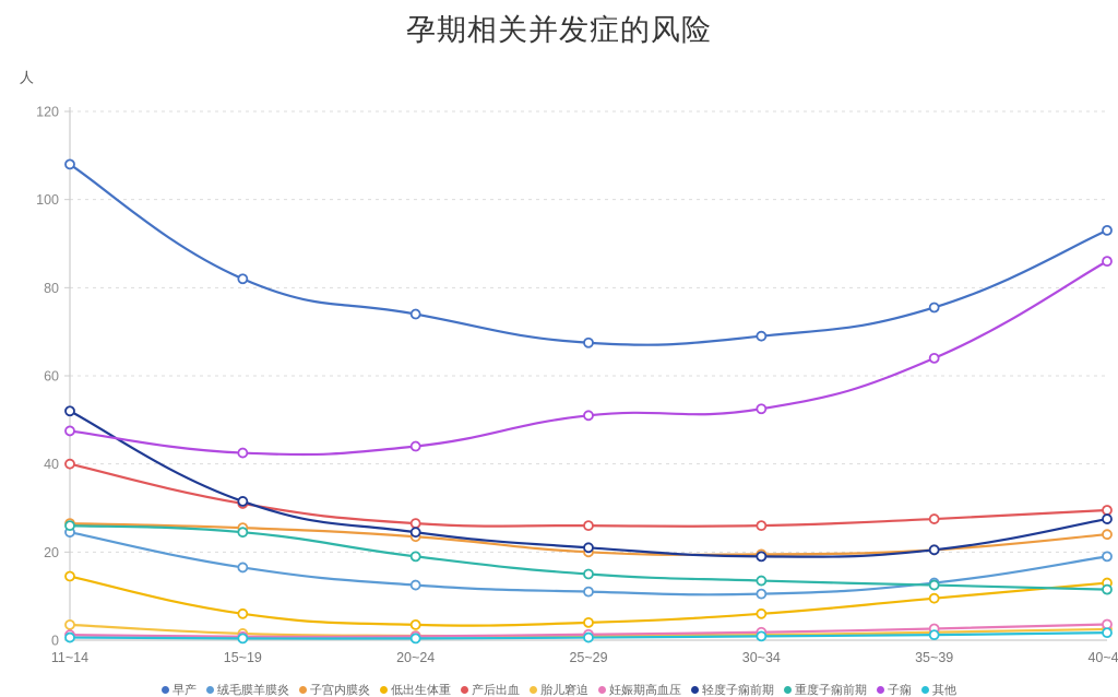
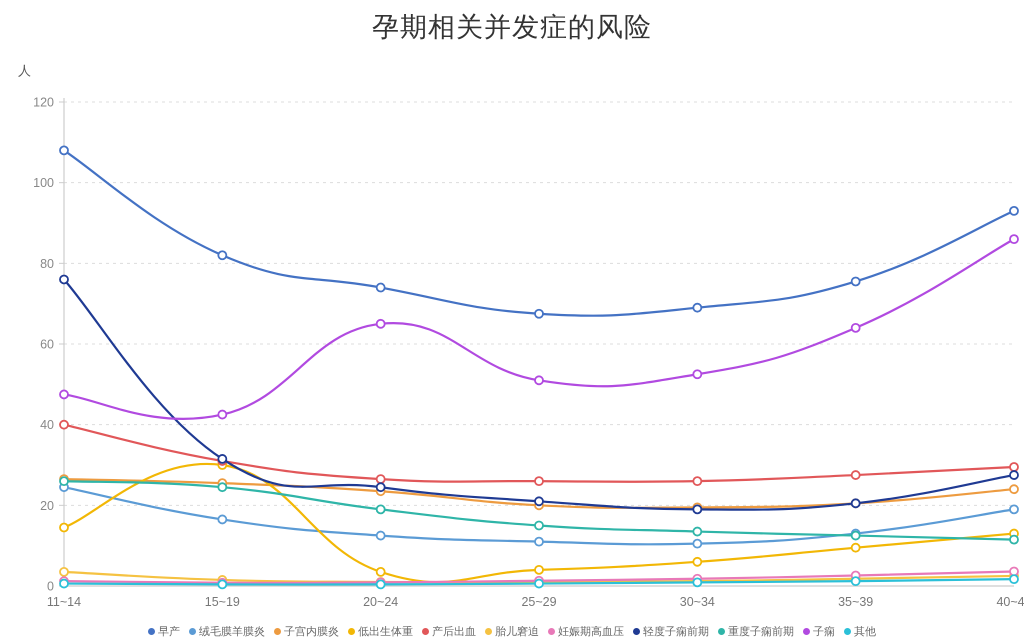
轻度子痫前期/11~14: 52 -> 76
低出生体重/15~19: 6 -> 30
子痫/20~24: 44 -> 65
